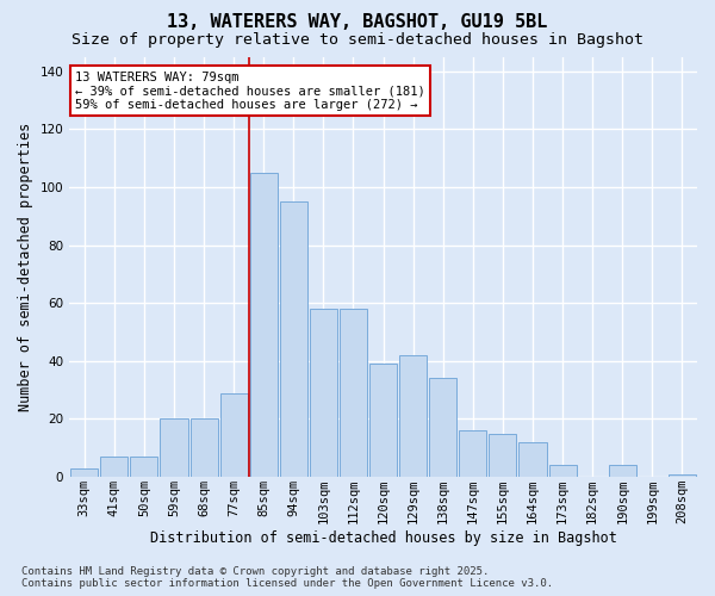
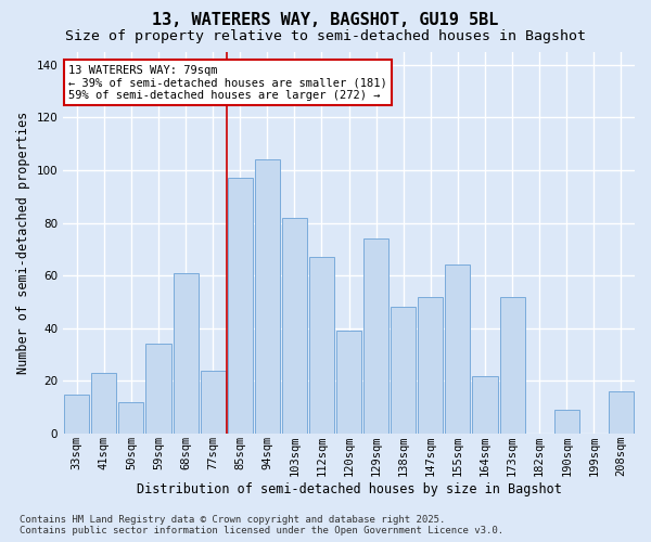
33sqm: 3 -> 15
41sqm: 7 -> 23
50sqm: 7 -> 12
59sqm: 20 -> 34
68sqm: 20 -> 61
77sqm: 29 -> 24
85sqm: 105 -> 97
94sqm: 95 -> 104
103sqm: 58 -> 82
112sqm: 58 -> 67
129sqm: 42 -> 74
138sqm: 34 -> 48
147sqm: 16 -> 52
155sqm: 15 -> 64
164sqm: 12 -> 22
173sqm: 4 -> 52
190sqm: 4 -> 9
208sqm: 1 -> 16
